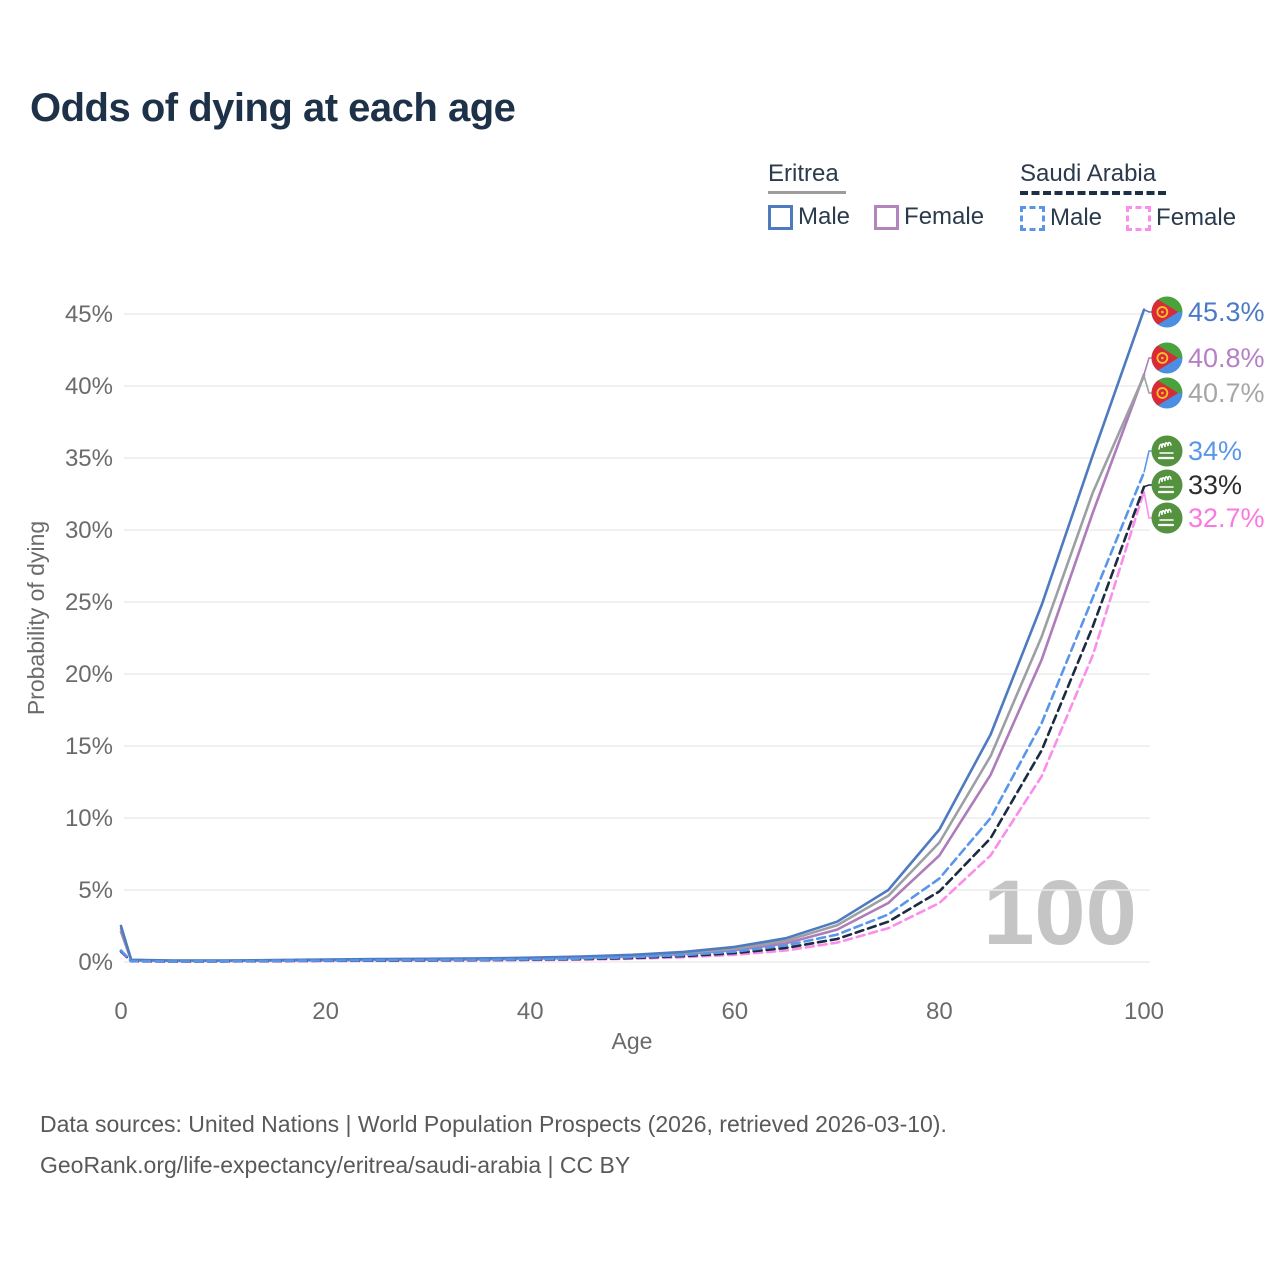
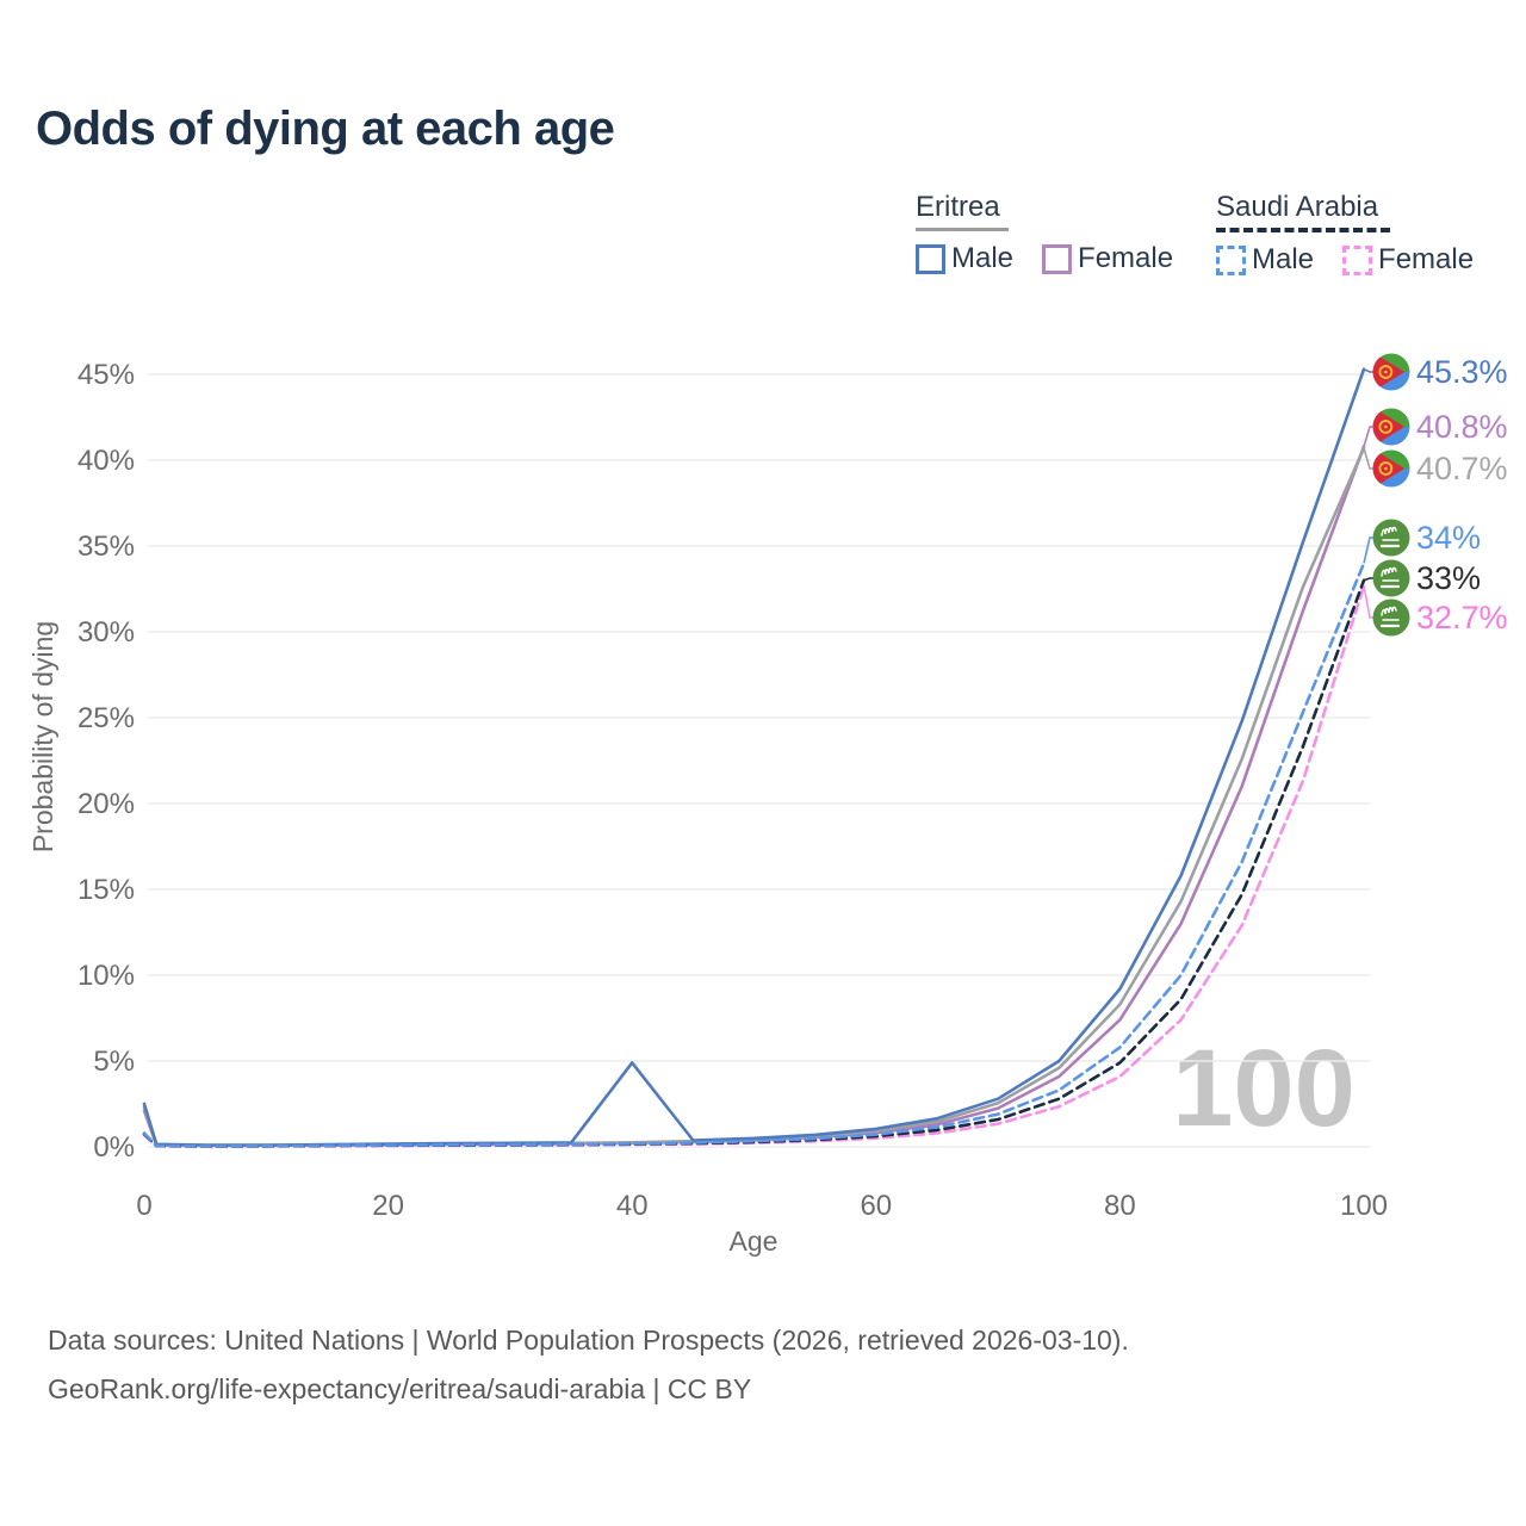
Eritrea Male/40: 0.3% -> 4.9%
